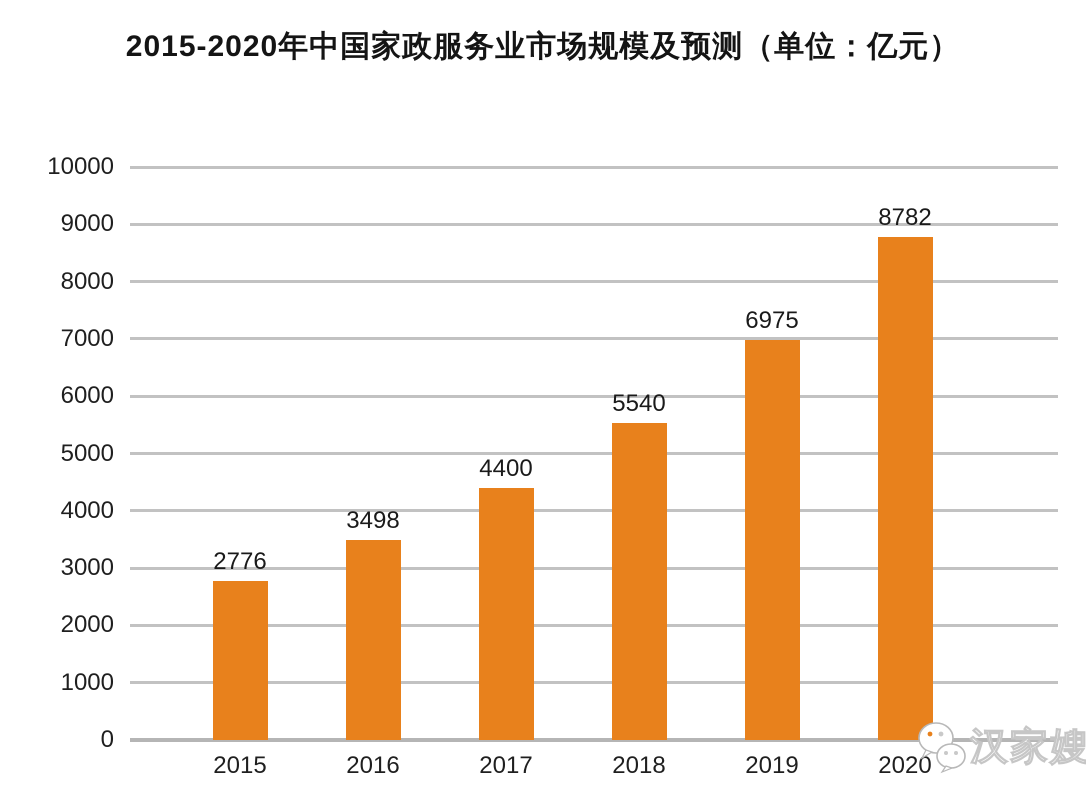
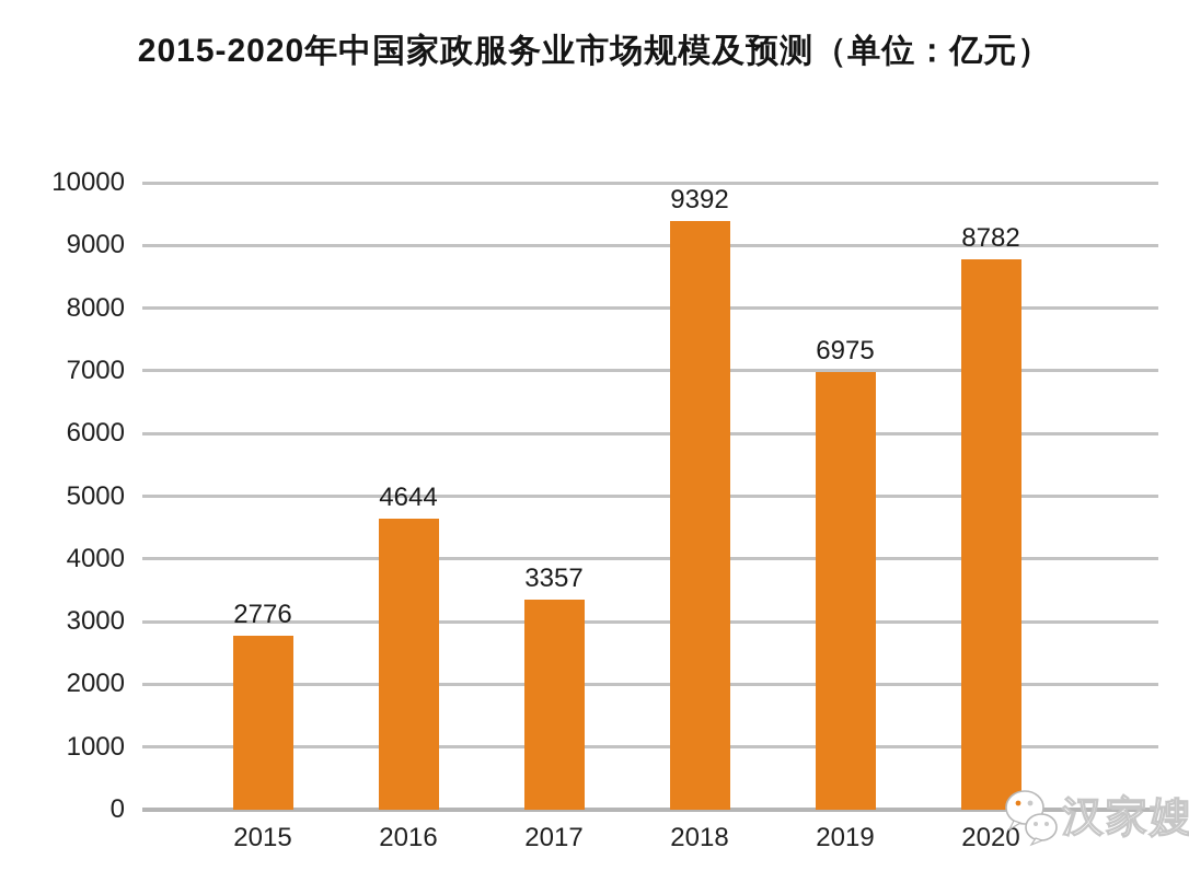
2016: 3498 -> 4644
2017: 4400 -> 3357
2018: 5540 -> 9392
